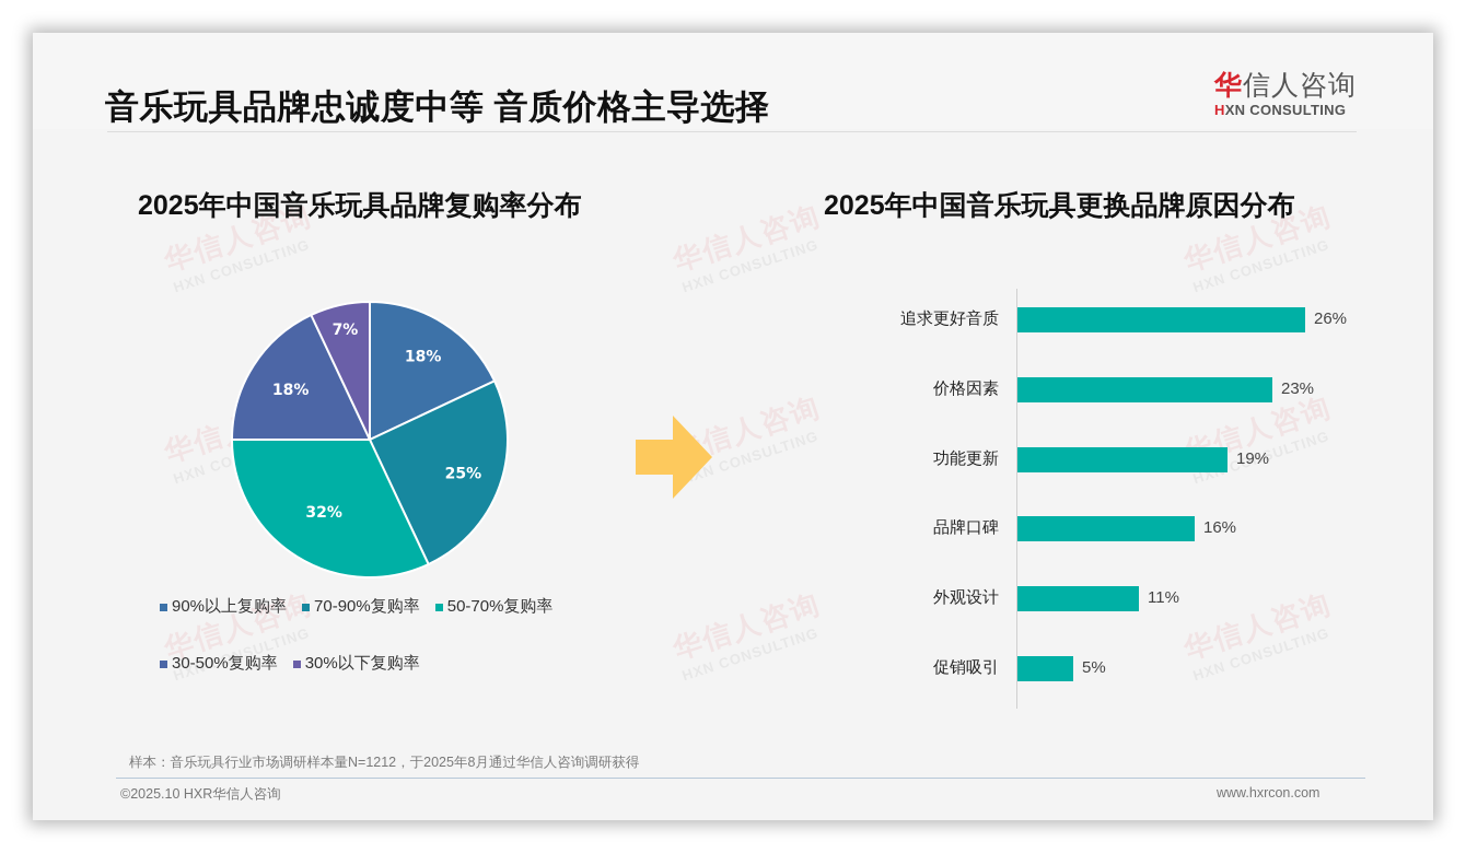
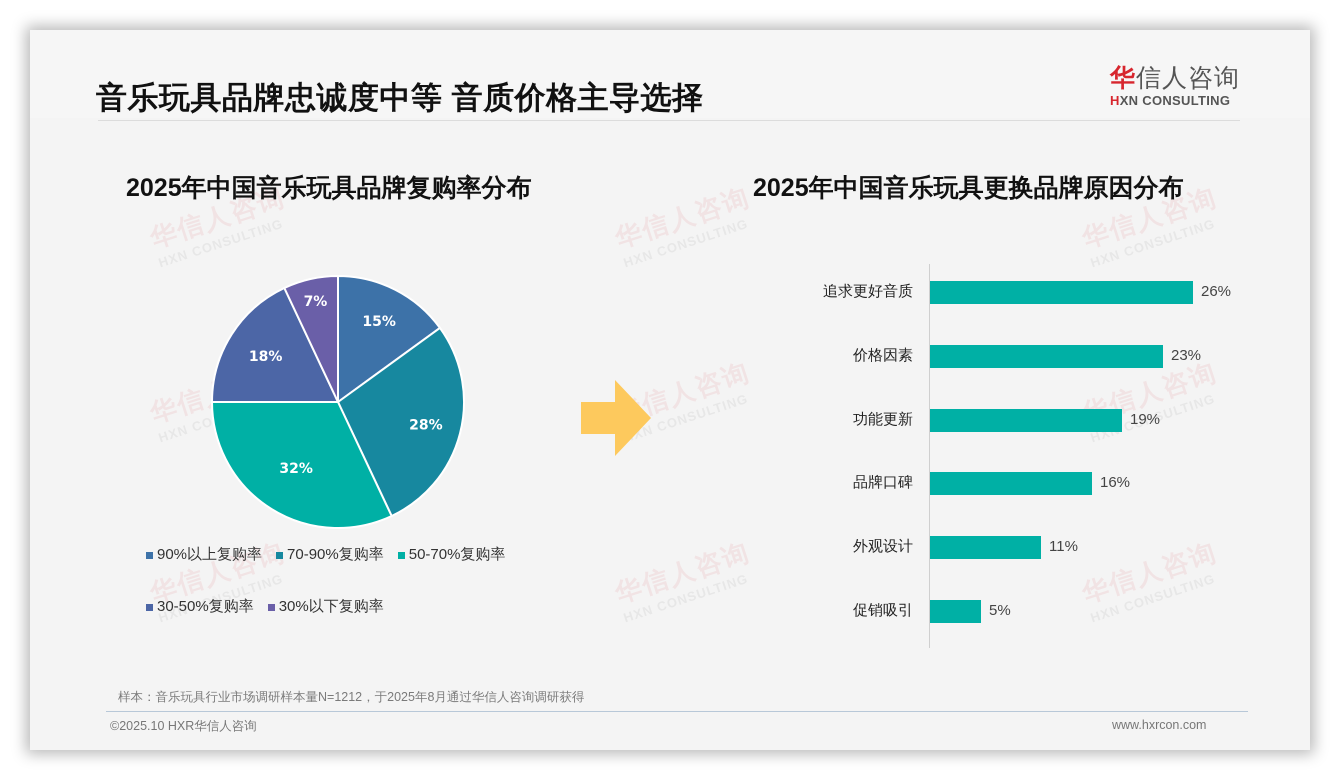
2025年中国音乐玩具品牌复购率分布/90%以上复购率: 18% -> 15%
2025年中国音乐玩具品牌复购率分布/70-90%复购率: 25% -> 28%
